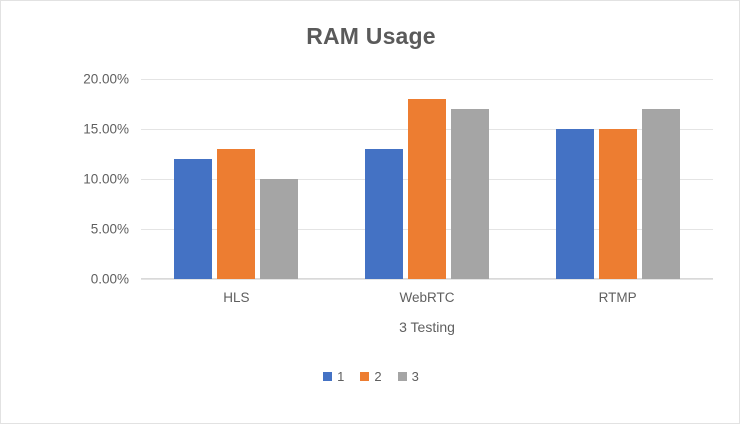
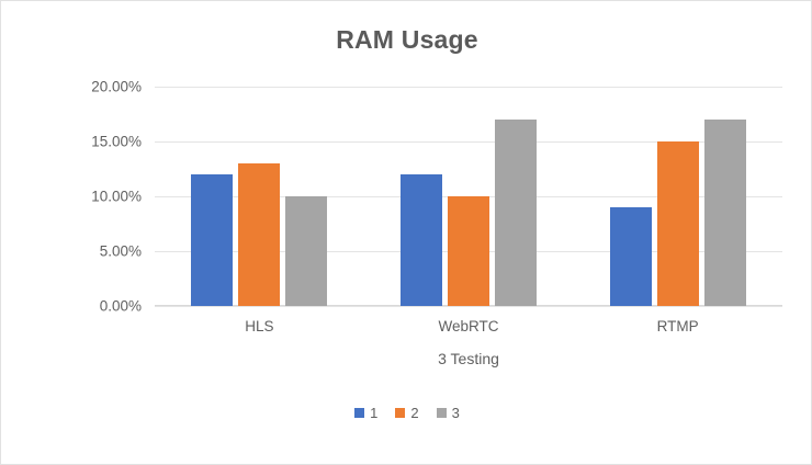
1/WebRTC: 13% -> 12%
2/WebRTC: 18% -> 10%
1/RTMP: 15% -> 9%
